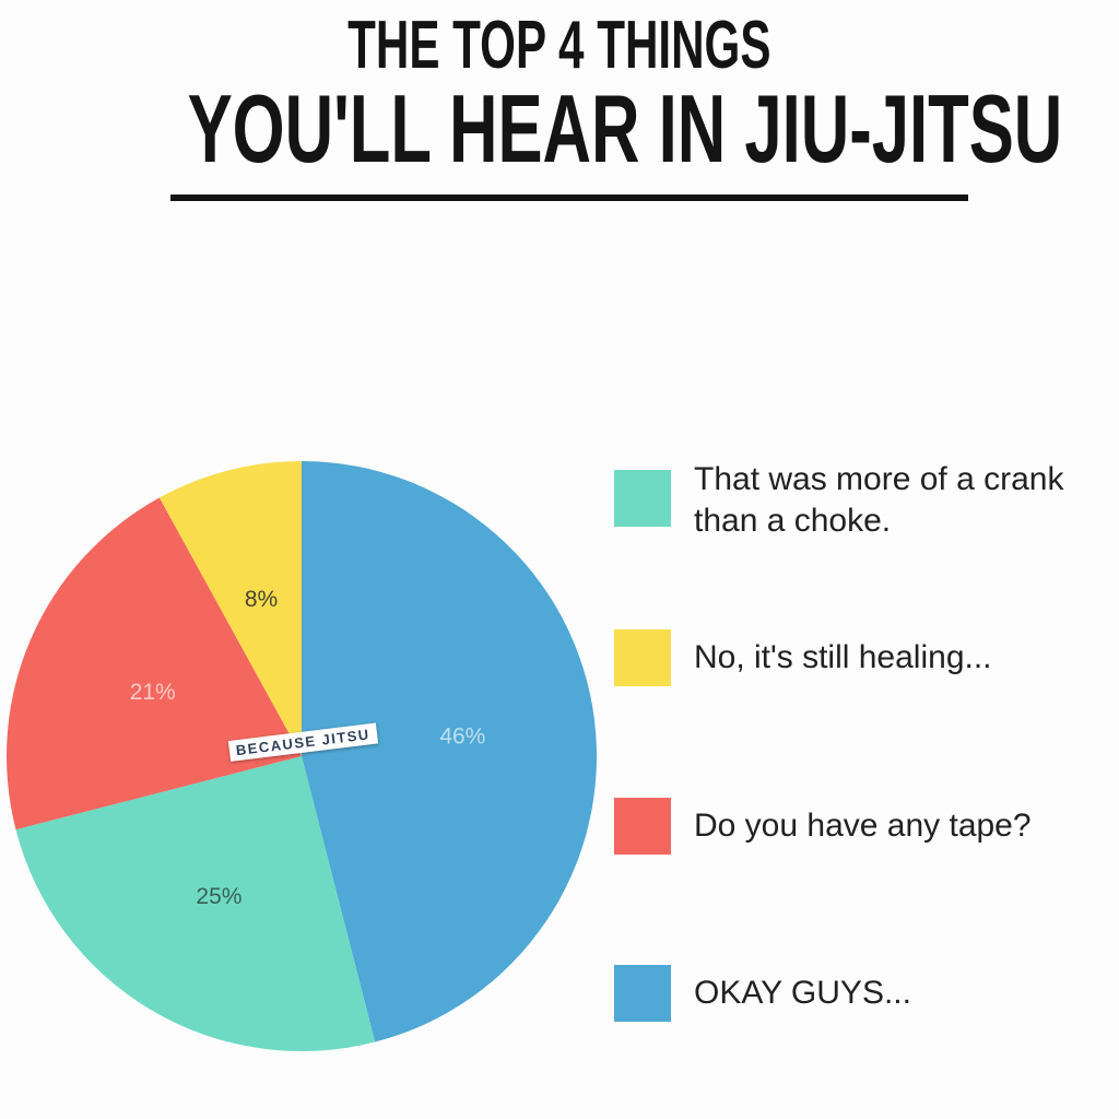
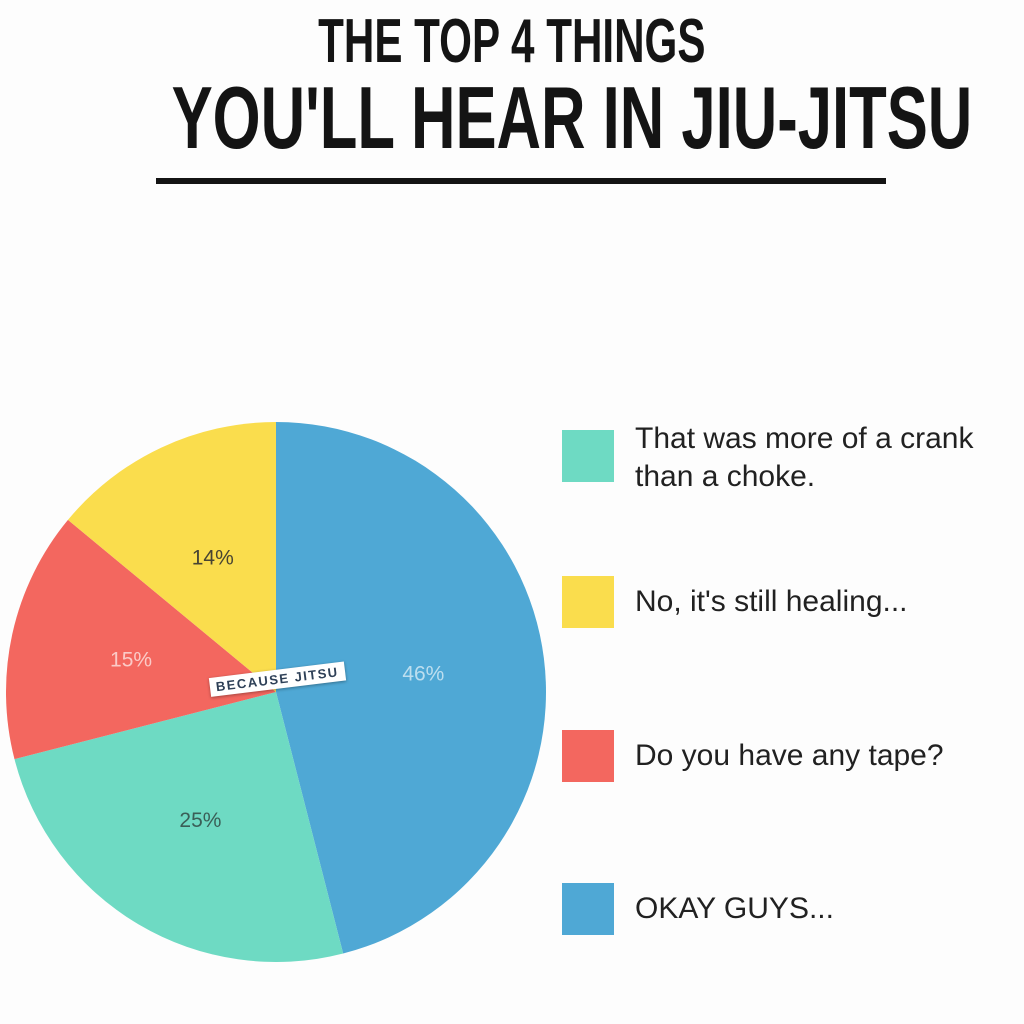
Do you have any tape?: 21% -> 15%
No, it's still healing...: 8% -> 14%
